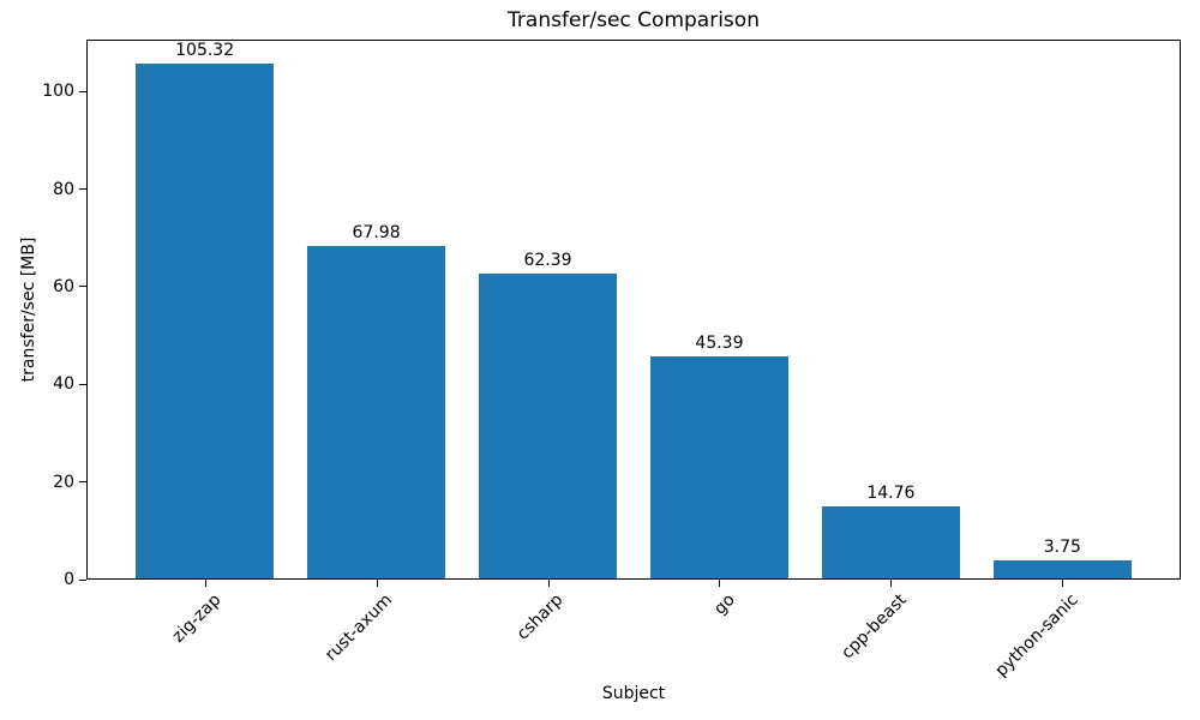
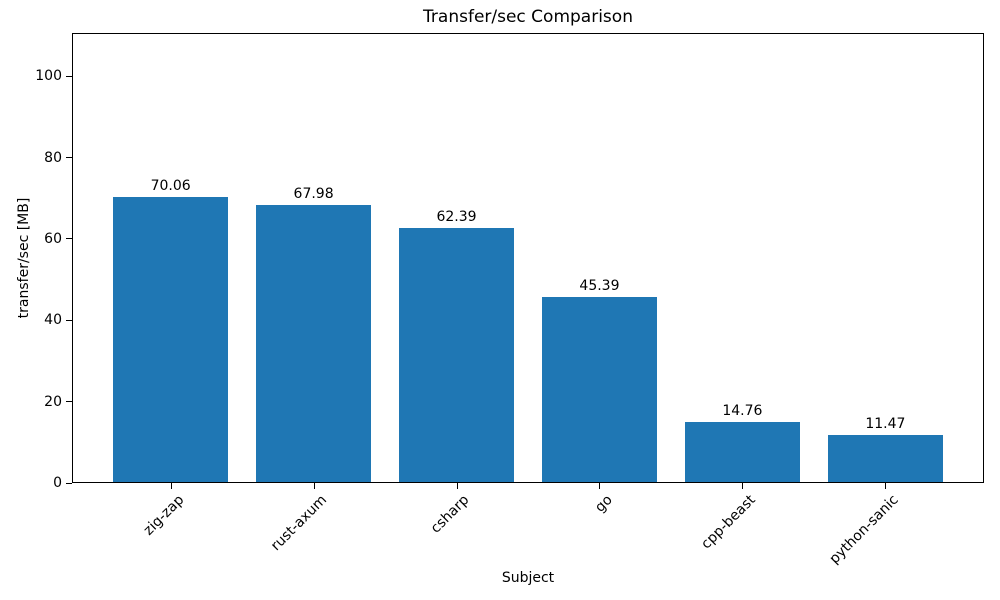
zig-zap: 105.32 -> 70.06
python-sanic: 3.75 -> 11.47
